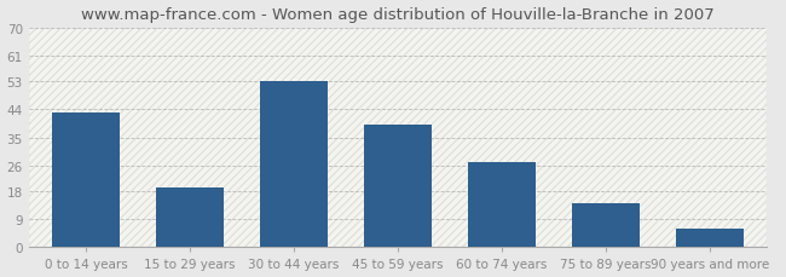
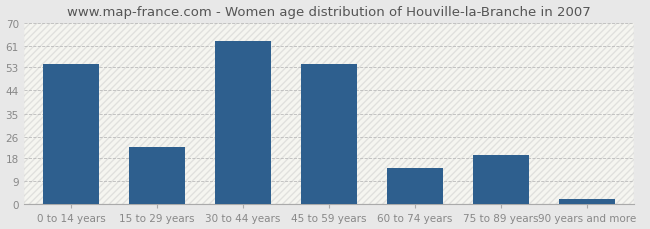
0 to 14 years: 43 -> 54
15 to 29 years: 19 -> 22
30 to 44 years: 53 -> 63
45 to 59 years: 39 -> 54
60 to 74 years: 27 -> 14
75 to 89 years: 14 -> 19
90 years and more: 6 -> 2
